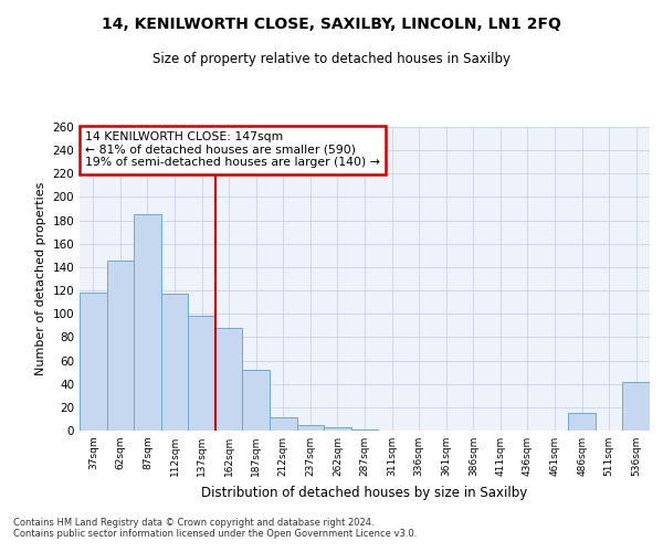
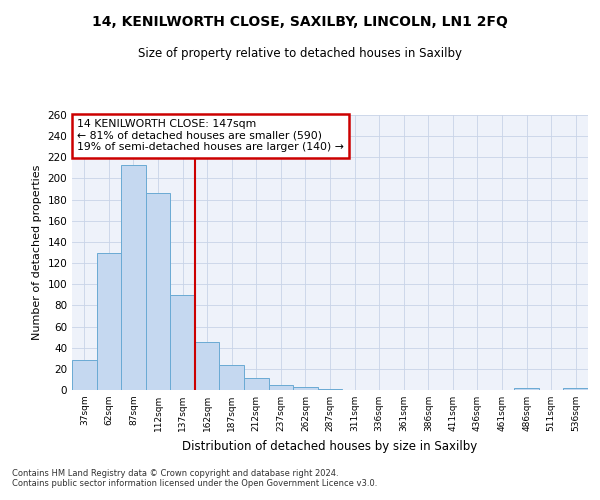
37sqm: 118 -> 28
62sqm: 146 -> 130
87sqm: 185 -> 213
112sqm: 117 -> 186
137sqm: 98 -> 90
162sqm: 88 -> 45
187sqm: 52 -> 24
486sqm: 15 -> 2
536sqm: 42 -> 2
